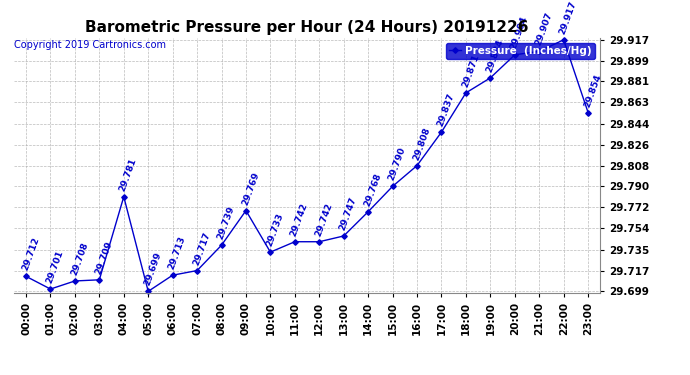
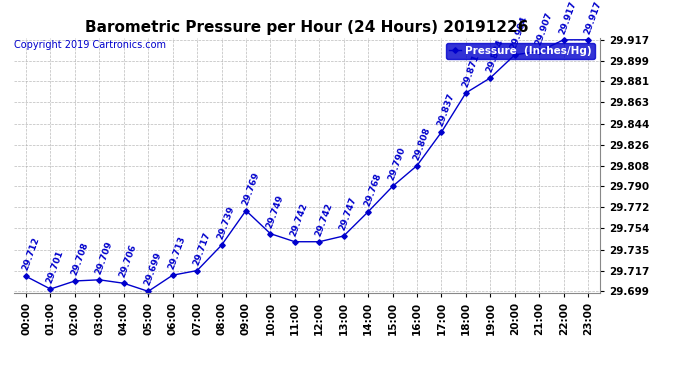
04:00: 29.781 -> 29.706
10:00: 29.733 -> 29.749
23:00: 29.854 -> 29.917
